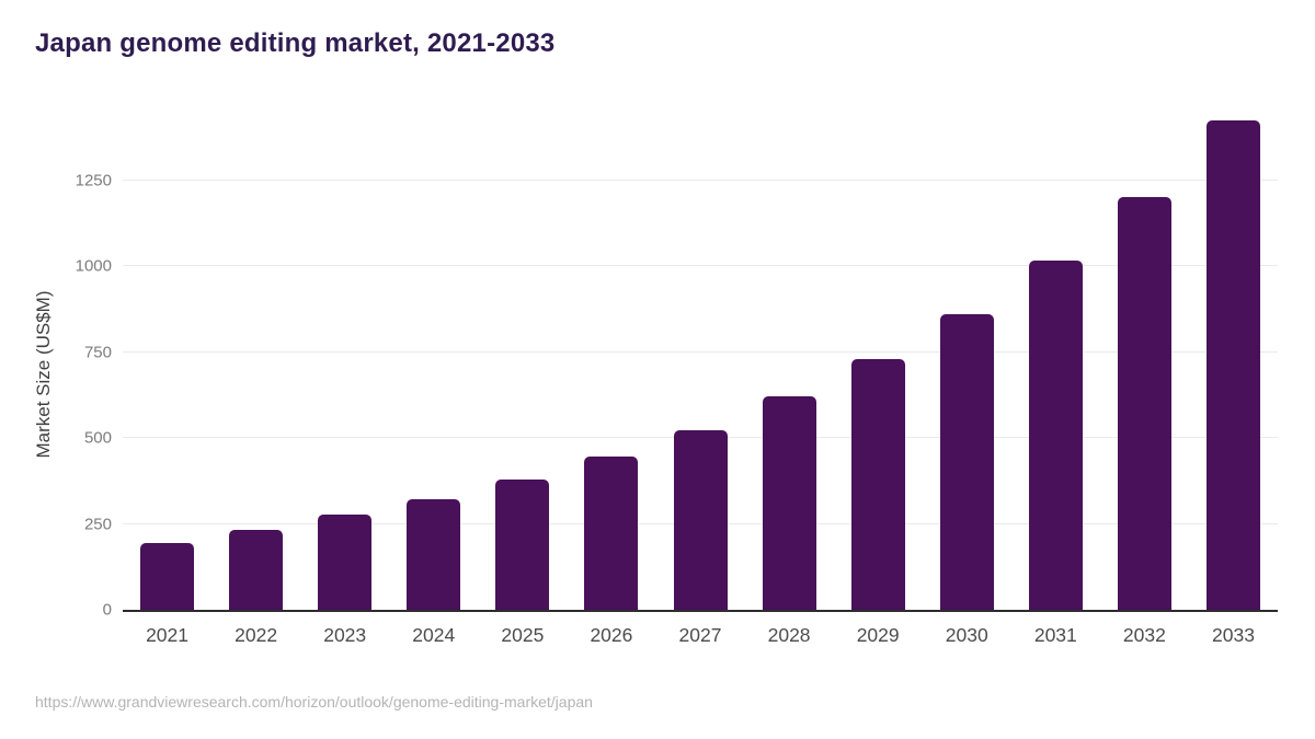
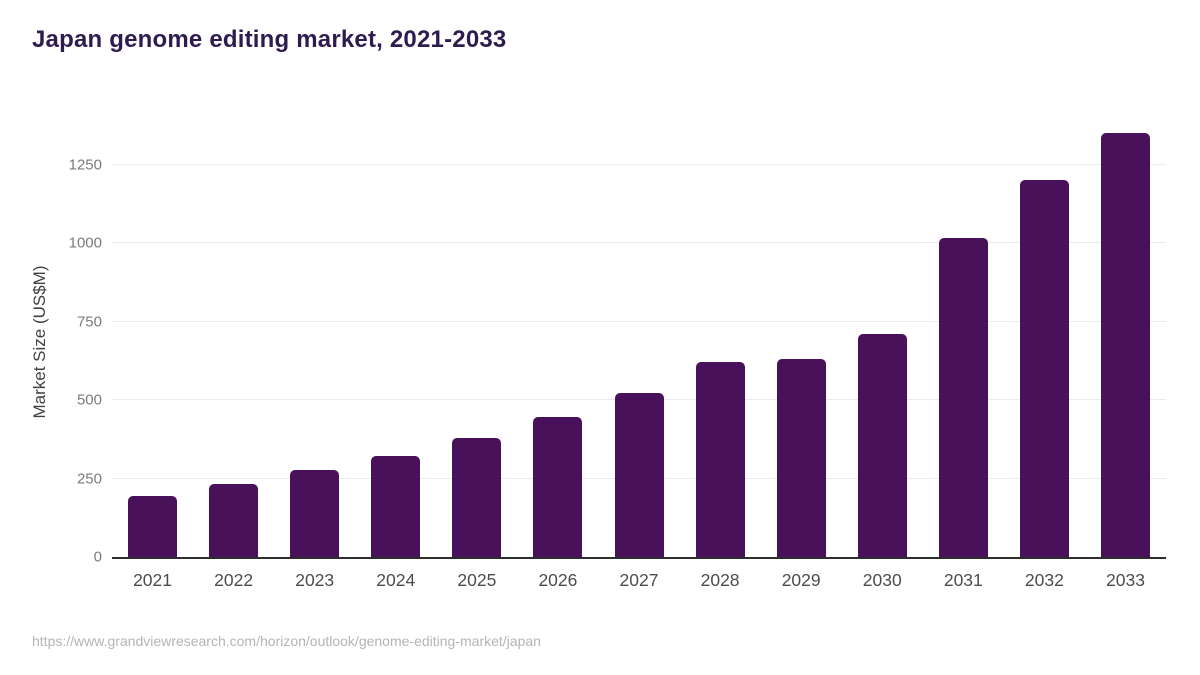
2029: 730 -> 630
2030: 860 -> 710
2033: 1420 -> 1350
